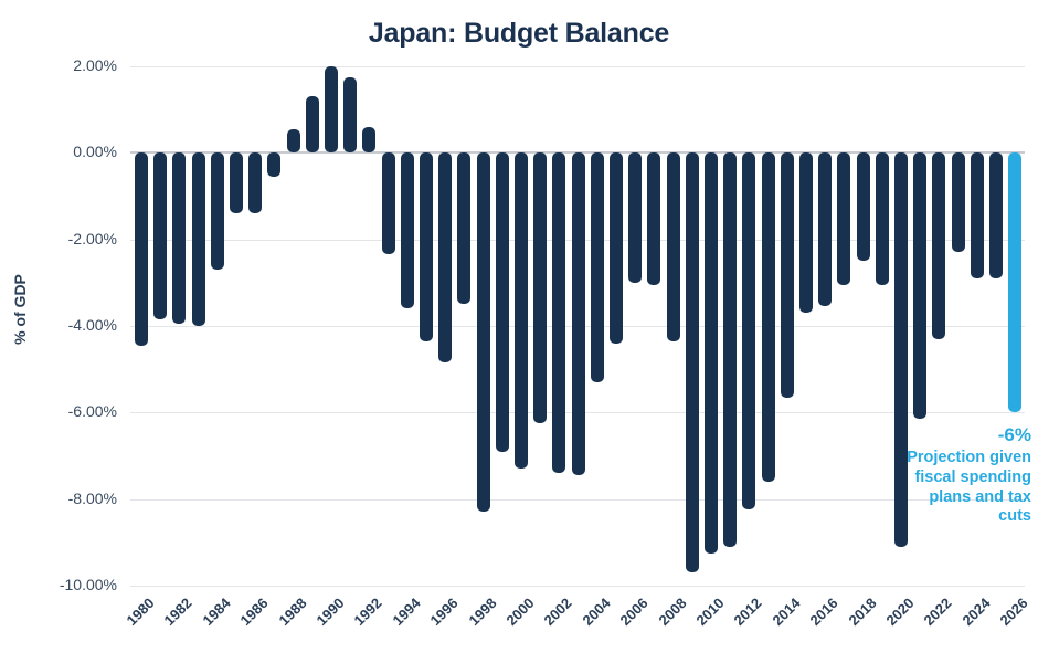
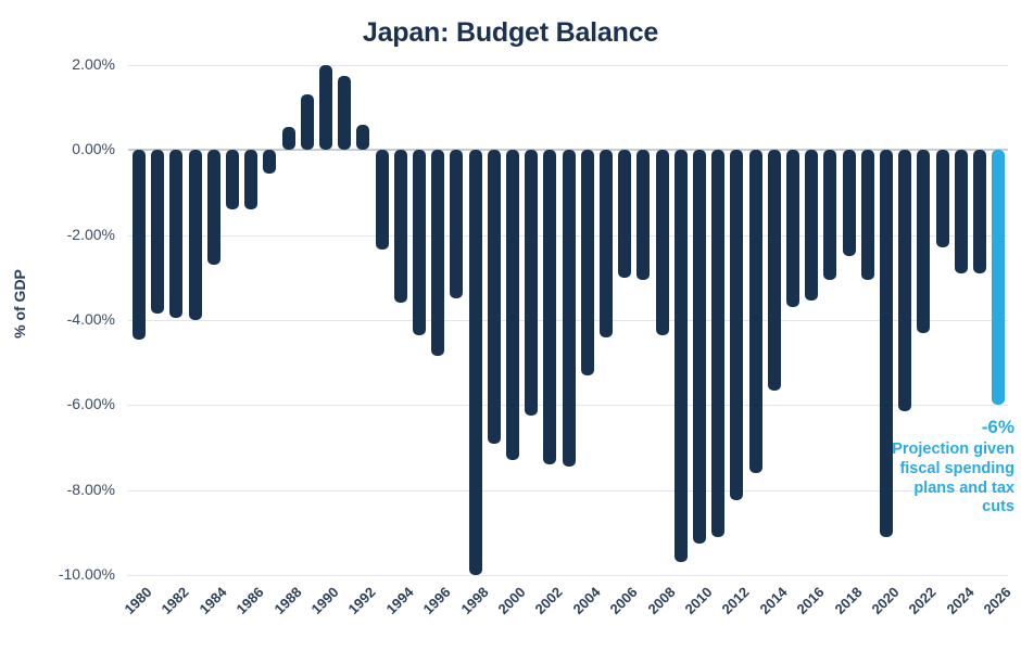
1998: -8.3% -> -10.0%
